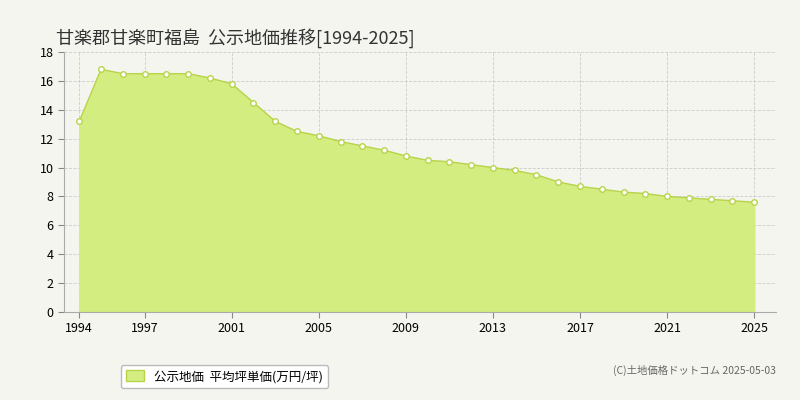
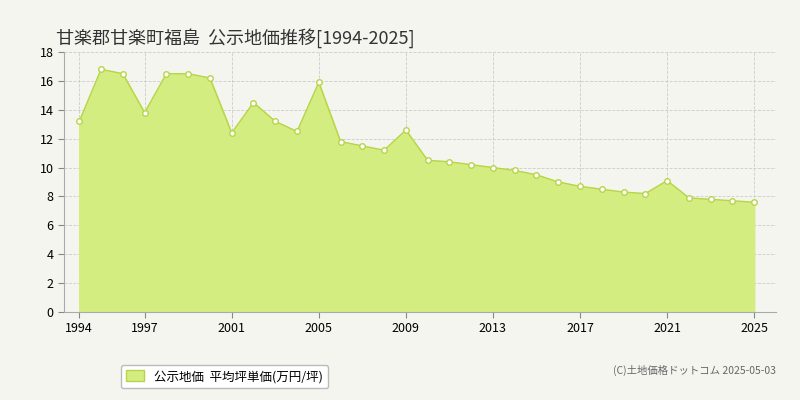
1997: 16.5 -> 13.8
2001: 15.8 -> 12.4
2005: 12.2 -> 15.9
2009: 10.8 -> 12.6
2021: 8.0 -> 9.1
